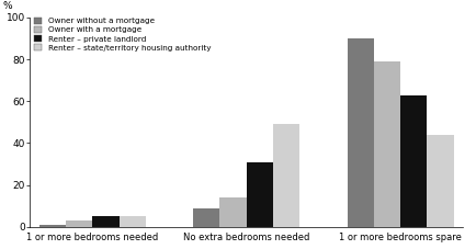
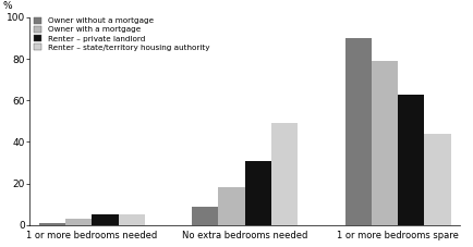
Owner with a mortgage/No extra bedrooms needed: 14 -> 18
